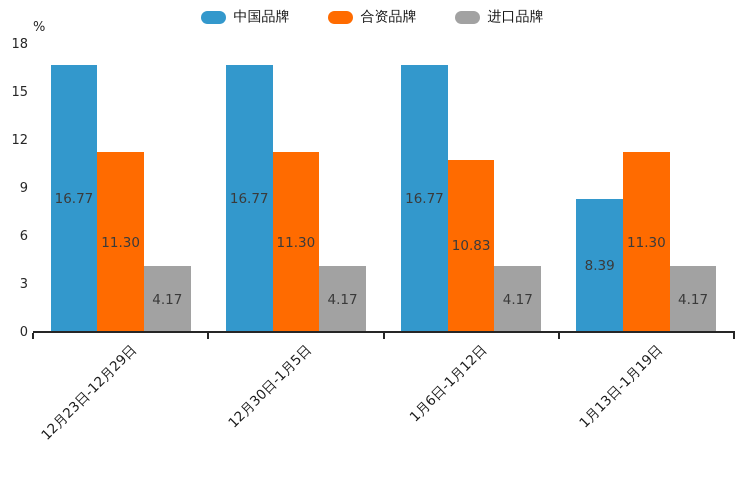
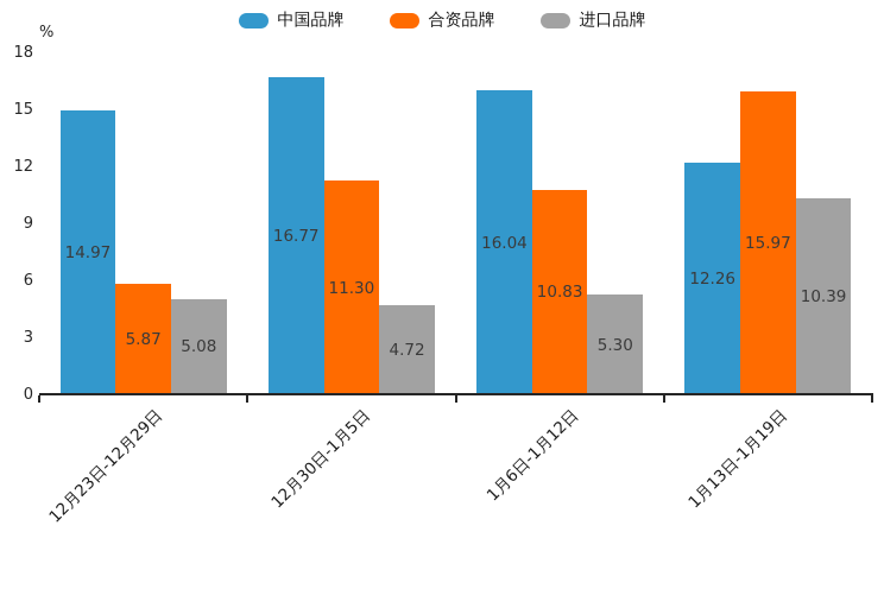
中国品牌/12月23日-12月29日: 16.77 -> 14.97
合资品牌/12月23日-12月29日: 11.30 -> 5.87
进口品牌/12月23日-12月29日: 4.17 -> 5.08
进口品牌/12月30日-1月5日: 4.17 -> 4.72
中国品牌/1月6日-1月12日: 16.77 -> 16.04
进口品牌/1月6日-1月12日: 4.17 -> 5.30
中国品牌/1月13日-1月19日: 8.39 -> 12.26
合资品牌/1月13日-1月19日: 11.30 -> 15.97
进口品牌/1月13日-1月19日: 4.17 -> 10.39
